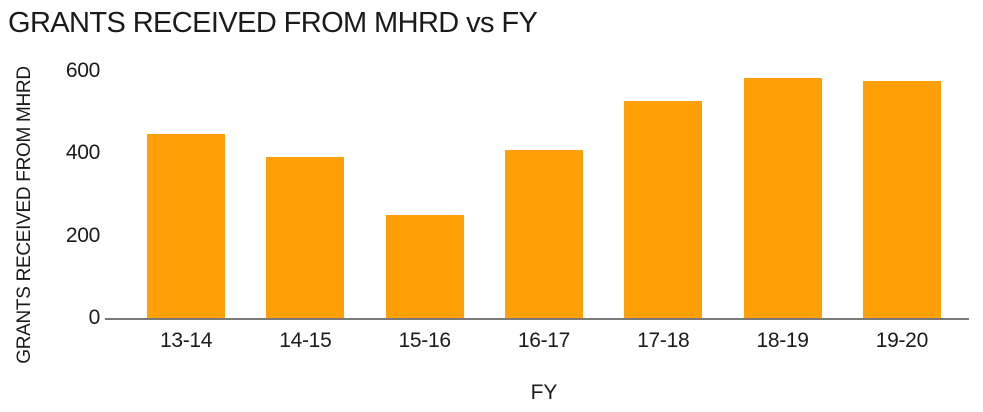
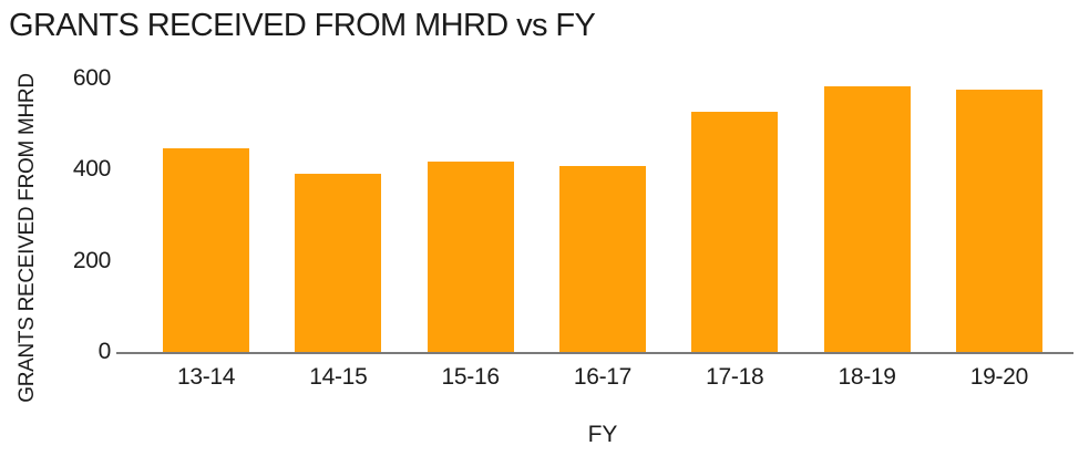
15-16: 250 -> 420
